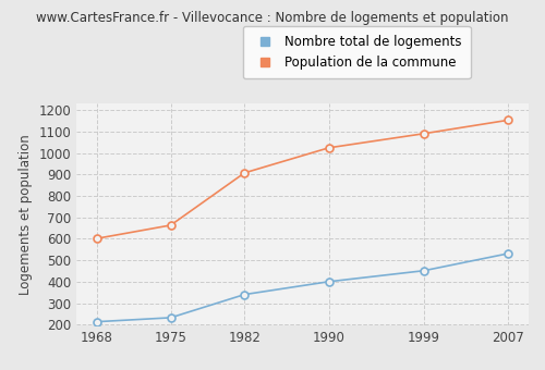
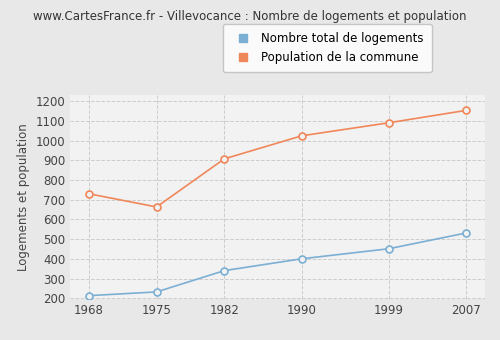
Population de la commune/1968: 600 -> 730
